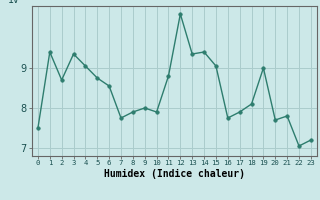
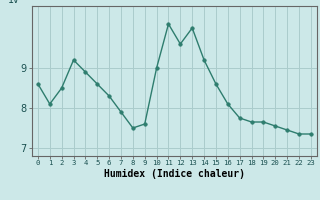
0: 7.50 -> 8.60
1: 9.40 -> 8.10
2: 8.70 -> 8.50
3: 9.35 -> 9.20
4: 9.05 -> 8.90
5: 8.75 -> 8.60
6: 8.55 -> 8.30
7: 7.75 -> 7.90
8: 7.90 -> 7.50
9: 8.00 -> 7.60
10: 7.90 -> 9.00
11: 8.80 -> 10.10
12: 10.35 -> 9.60
13: 9.35 -> 10.00
14: 9.40 -> 9.20
15: 9.05 -> 8.60
16: 7.75 -> 8.10
17: 7.90 -> 7.75
18: 8.10 -> 7.65
19: 9.00 -> 7.65
20: 7.70 -> 7.55
21: 7.80 -> 7.45
22: 7.05 -> 7.35
23: 7.20 -> 7.35
